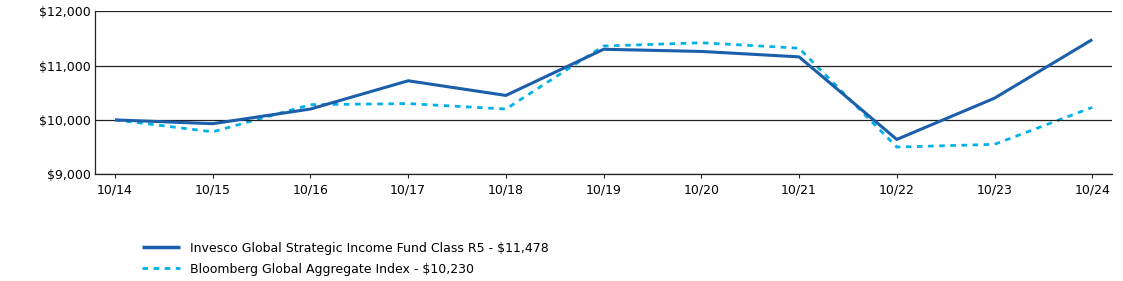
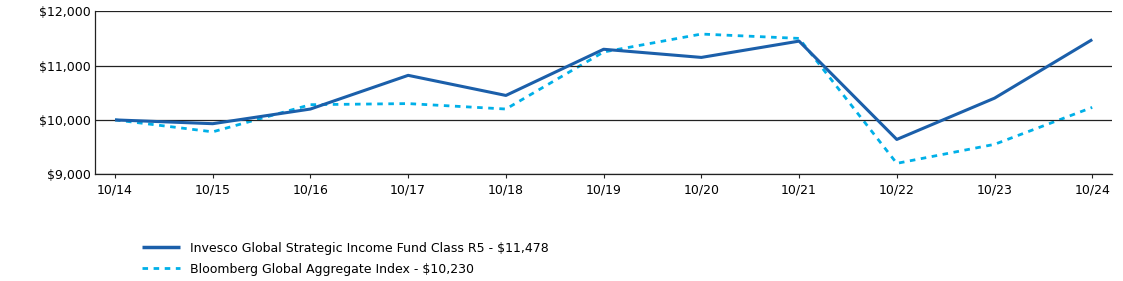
Invesco Global Strategic Income Fund Class R5 - $11,478/10/17: $10,720 -> $10,820
Bloomberg Global Aggregate Index - $10,230/10/19: $11,360 -> $11,250
Invesco Global Strategic Income Fund Class R5 - $11,478/10/20: $11,260 -> $11,150
Bloomberg Global Aggregate Index - $10,230/10/20: $11,420 -> $11,580
Invesco Global Strategic Income Fund Class R5 - $11,478/10/21: $11,160 -> $11,450
Bloomberg Global Aggregate Index - $10,230/10/21: $11,320 -> $11,500
Bloomberg Global Aggregate Index - $10,230/10/22: $9,500 -> $9,200
